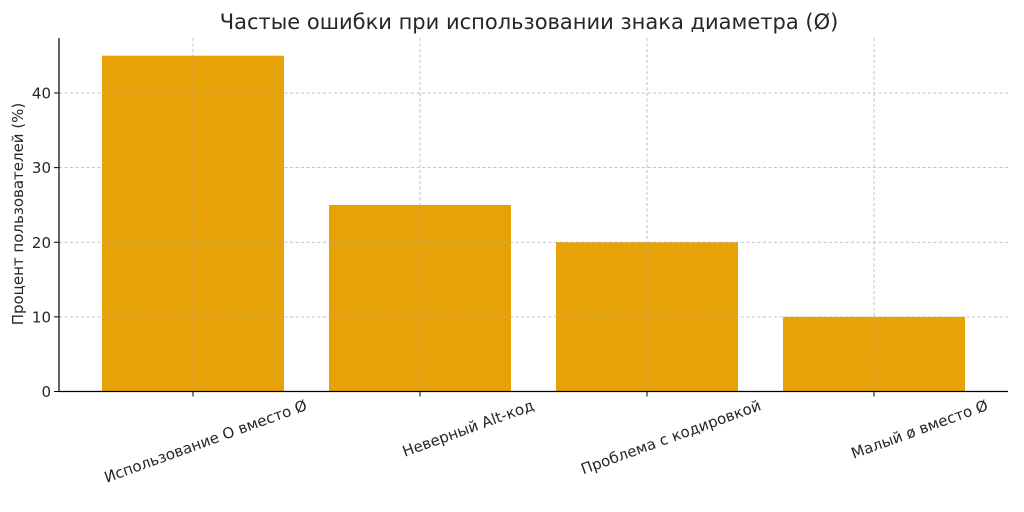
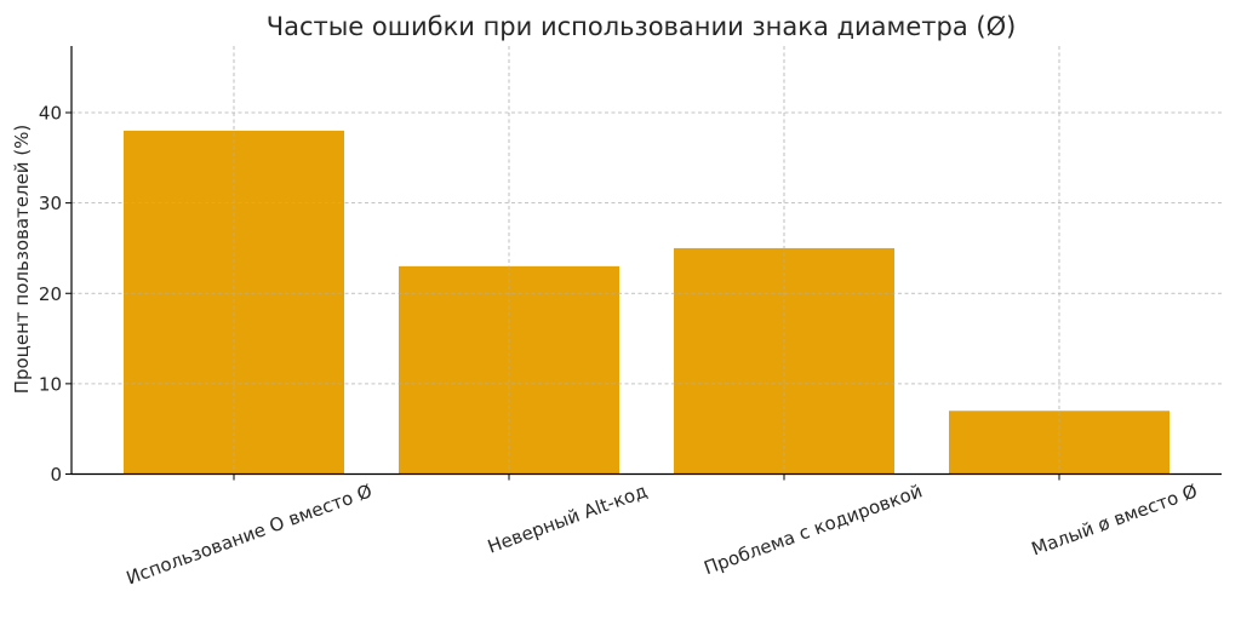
Использование O вместо Ø: 45 -> 38
Неверный Alt-код: 25 -> 23
Проблема с кодировкой: 20 -> 25
Малый ø вместо Ø: 10 -> 7
